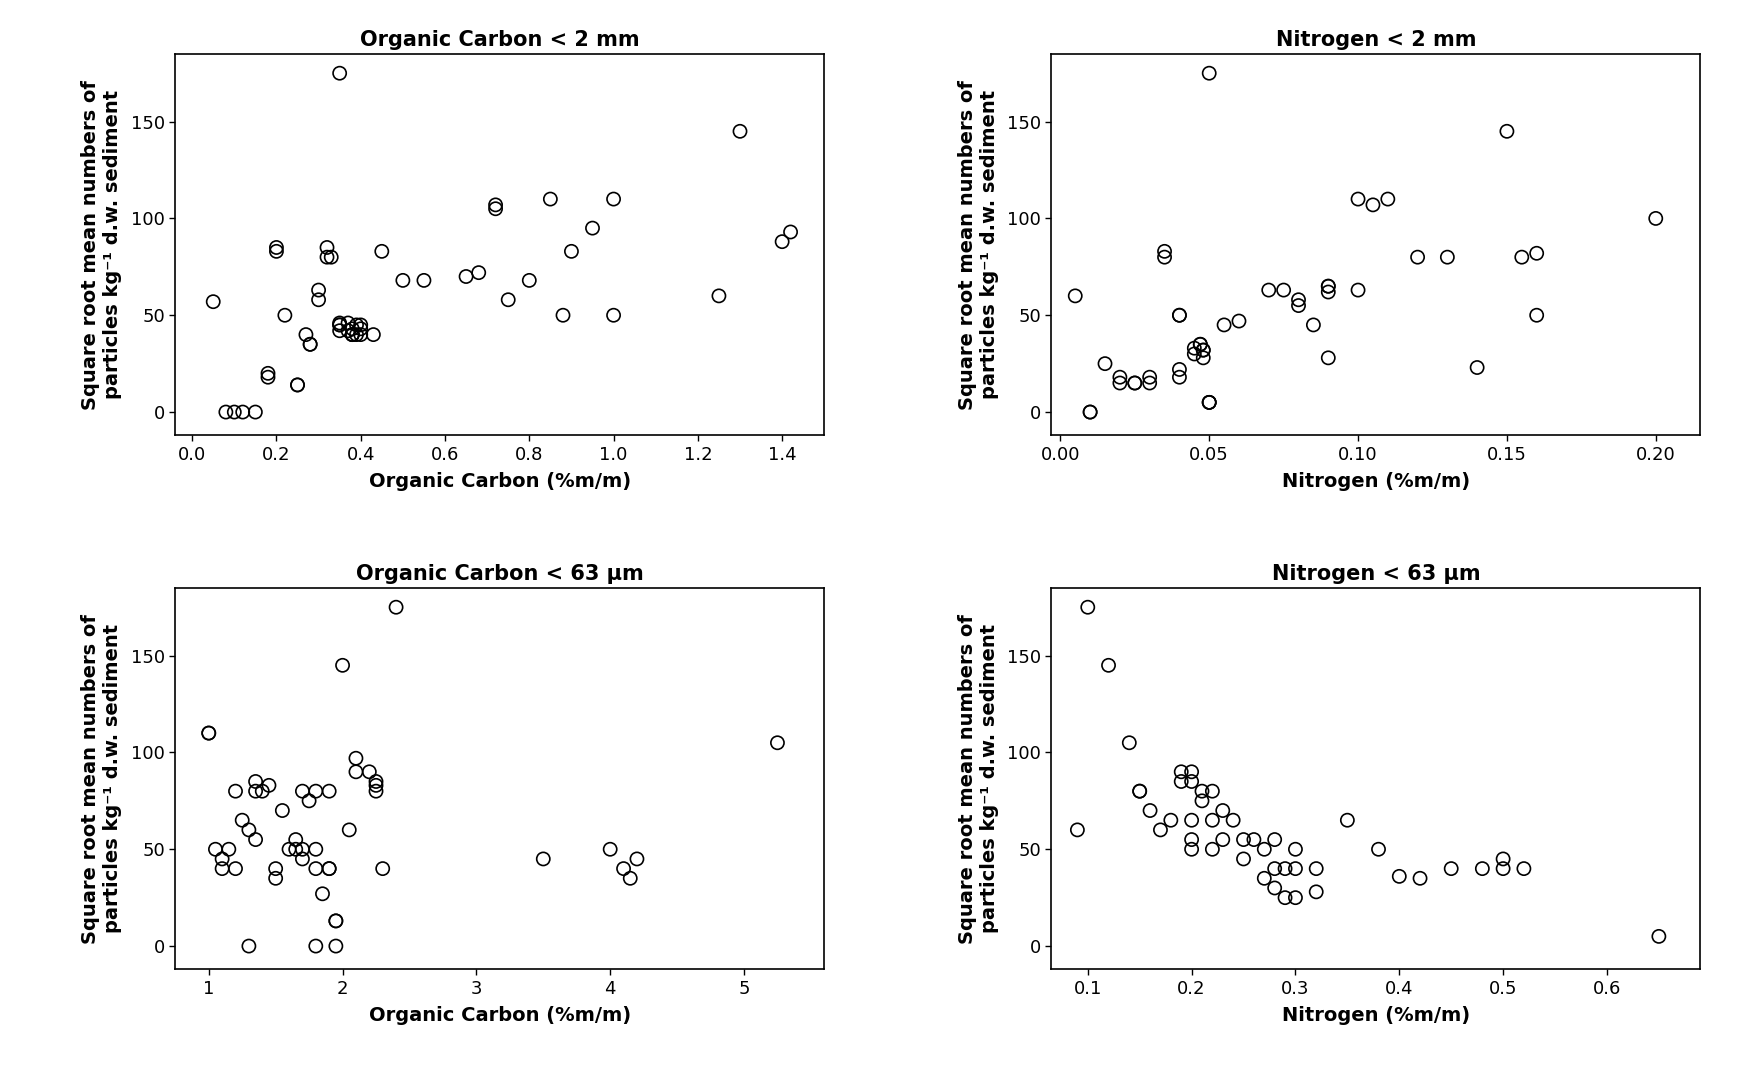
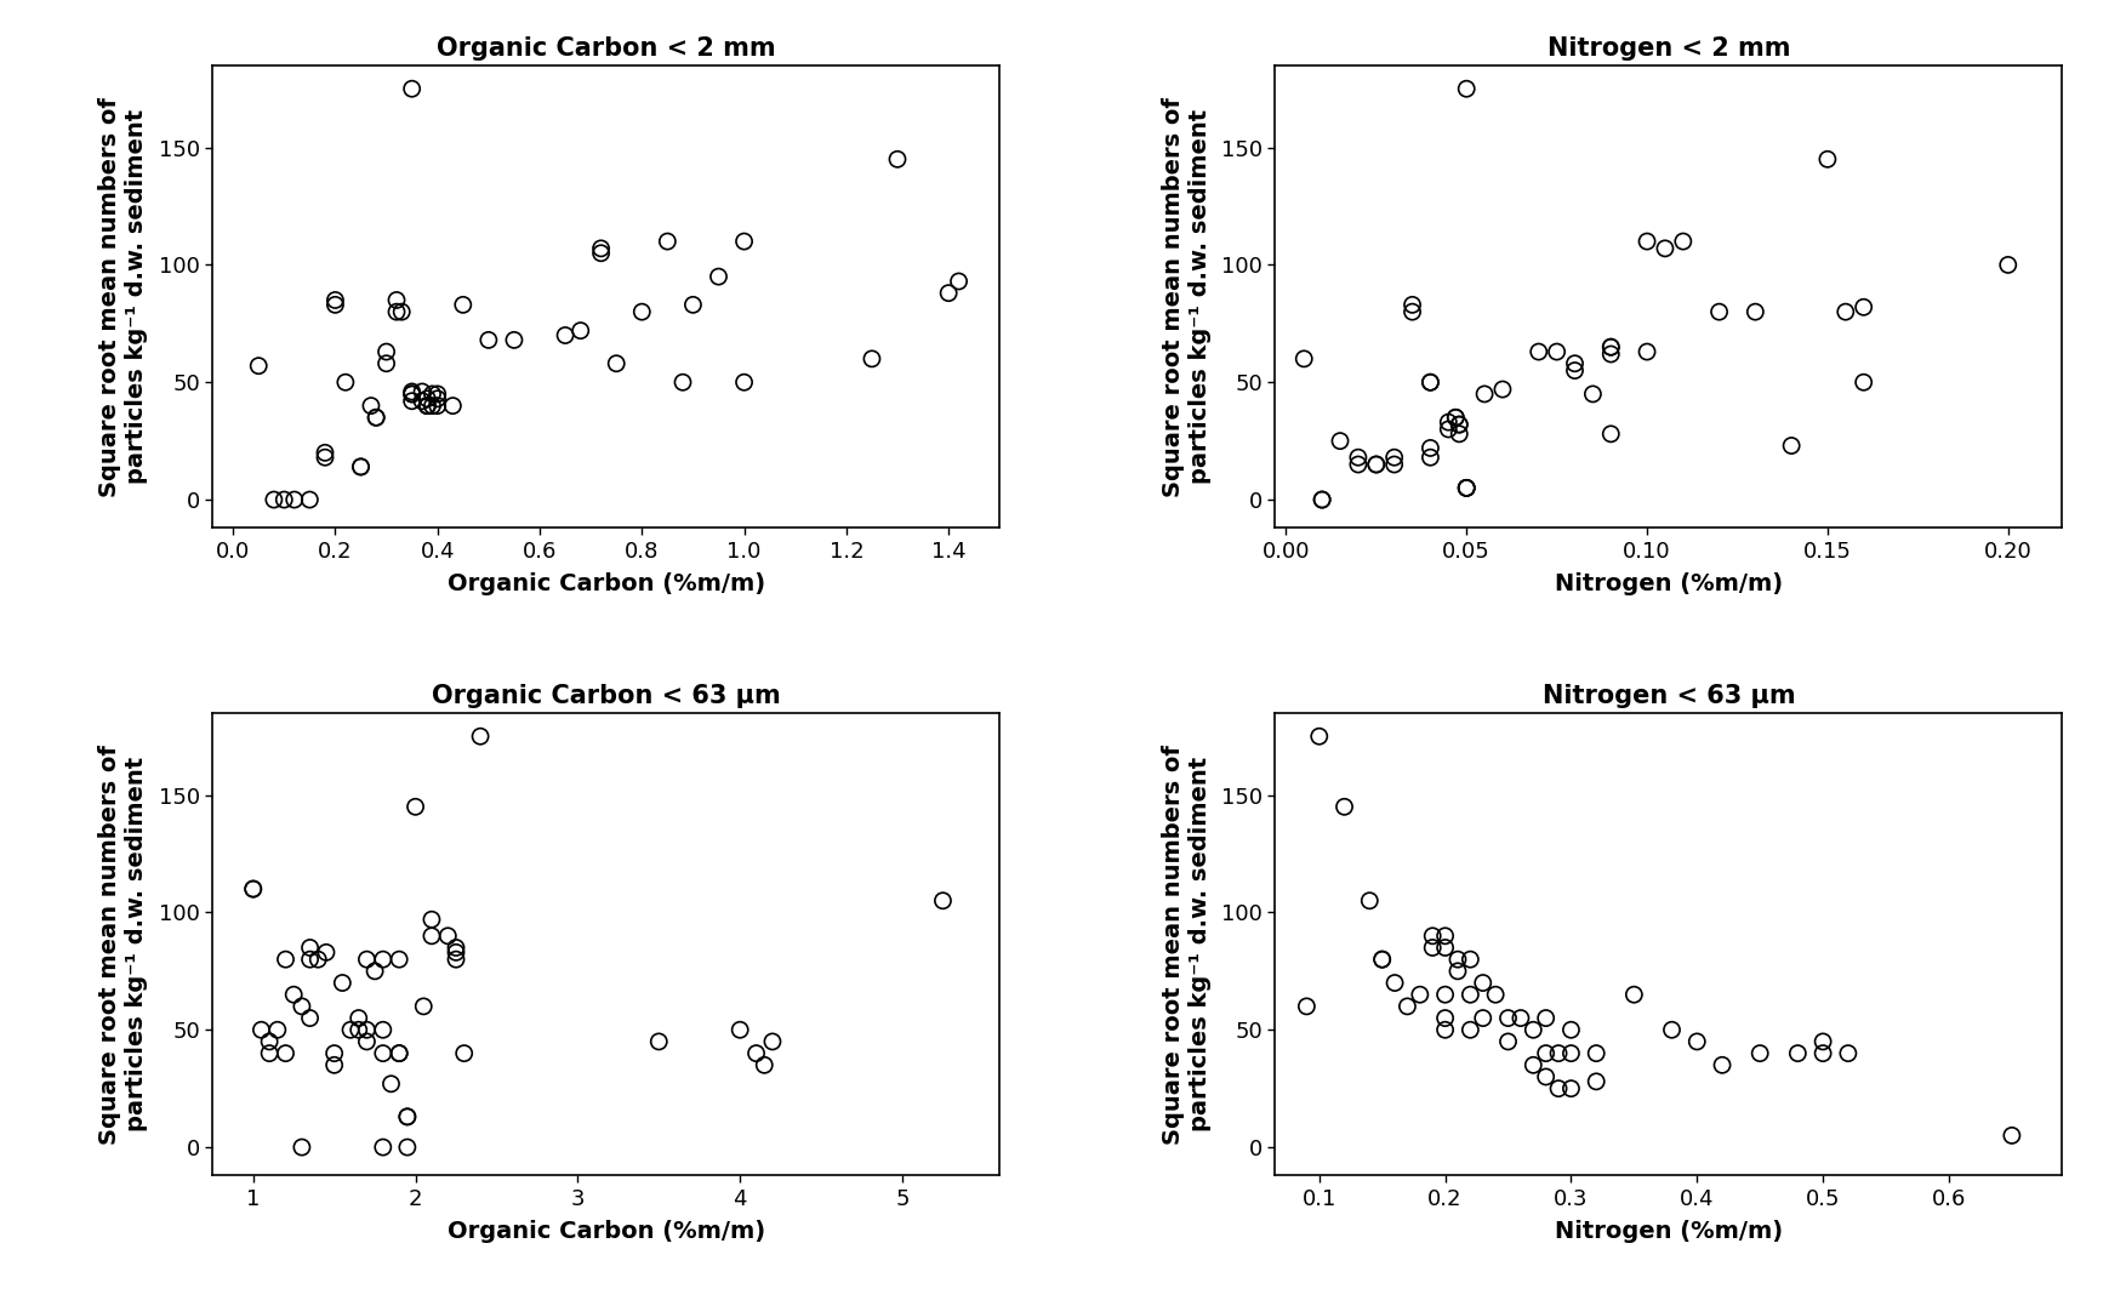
Organic Carbon < 2 mm/0.8: 68 -> 80
Nitrogen < 63 μm/0.4: 36 -> 45
